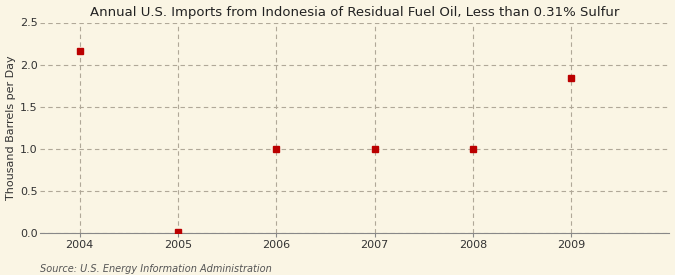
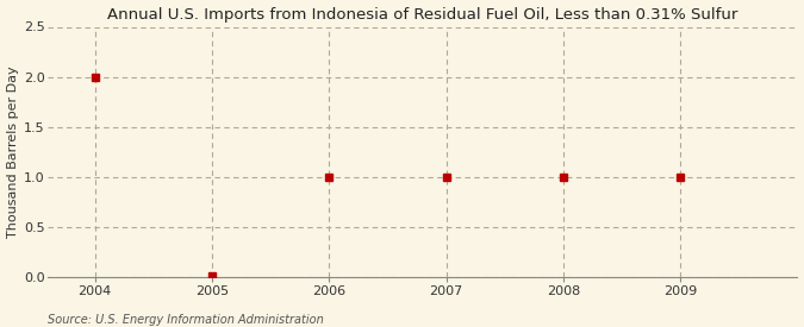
2004: 2.16 -> 2.00
2009: 1.84 -> 1.00
